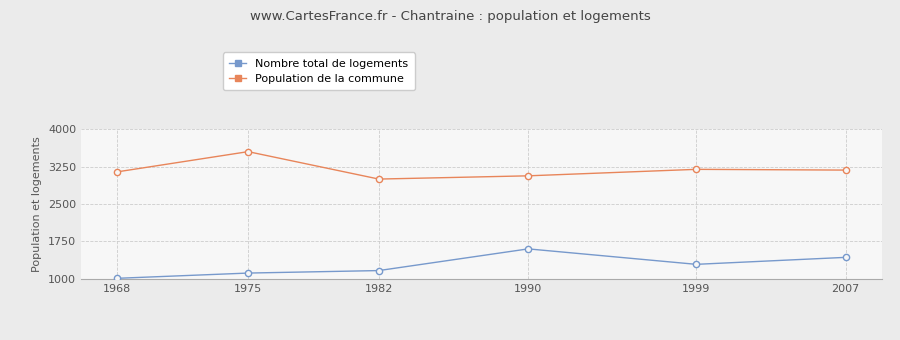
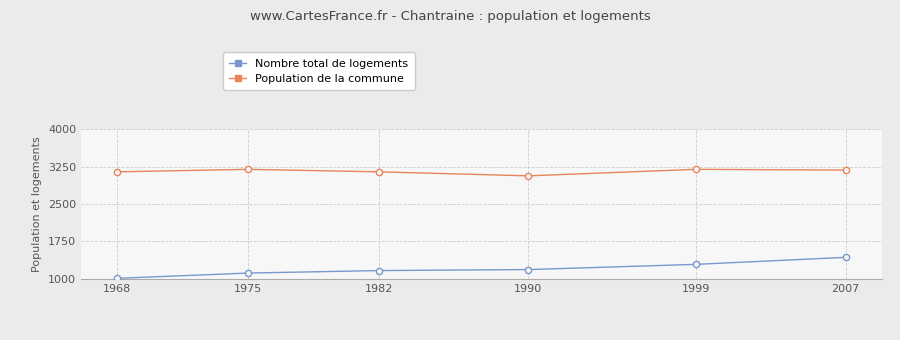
Population de la commune/1975: 3550 -> 3200
Population de la commune/1982: 3000 -> 3140
Nombre total de logements/1990: 1600 -> 1180
